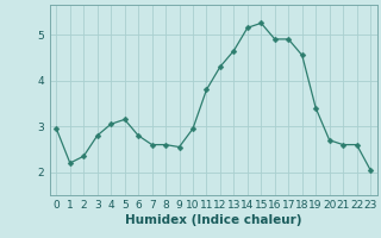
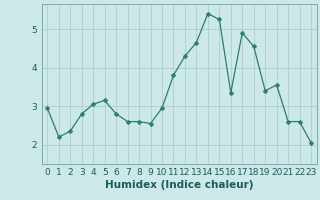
14: 5.15 -> 5.40
16: 4.90 -> 3.35
20: 2.70 -> 3.55
